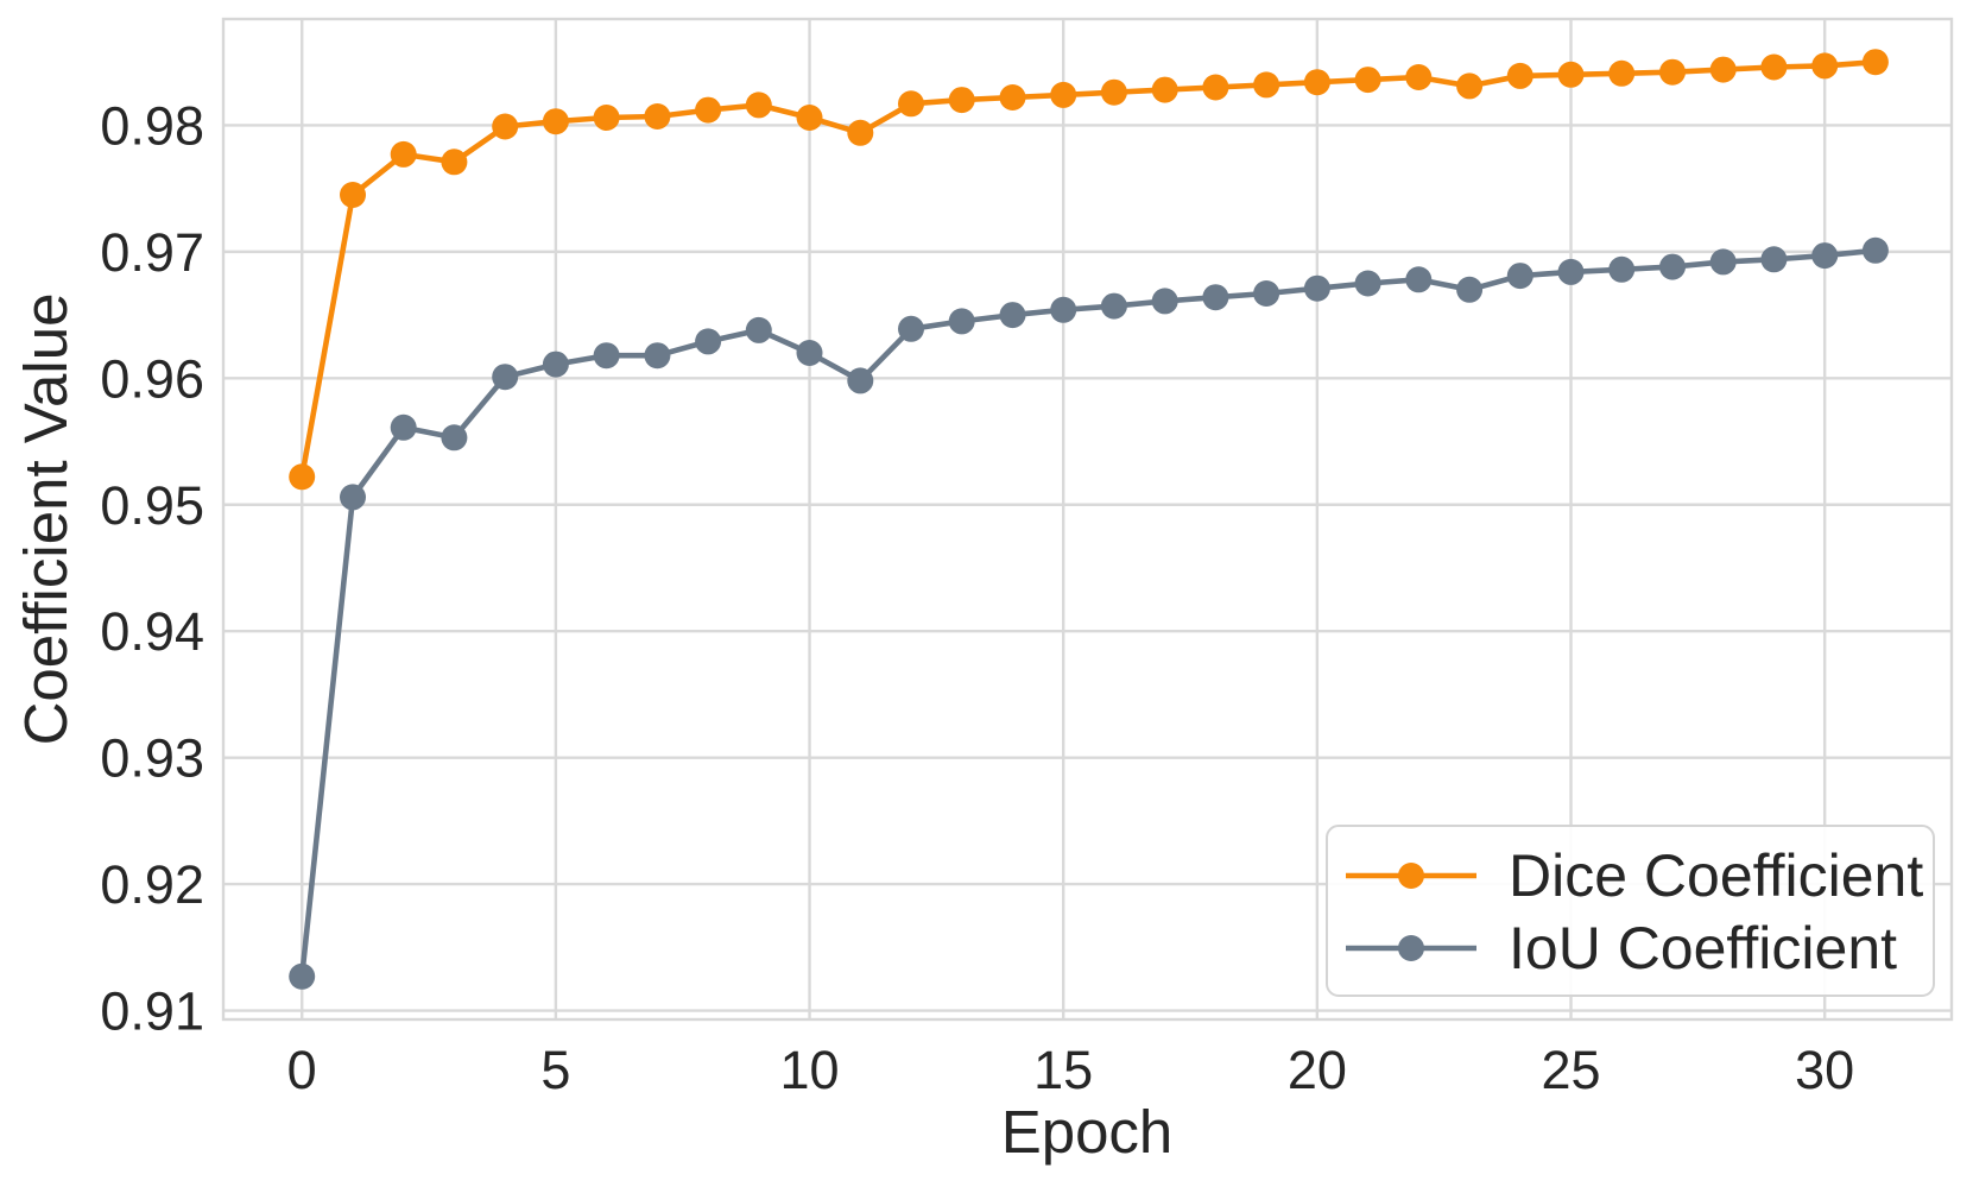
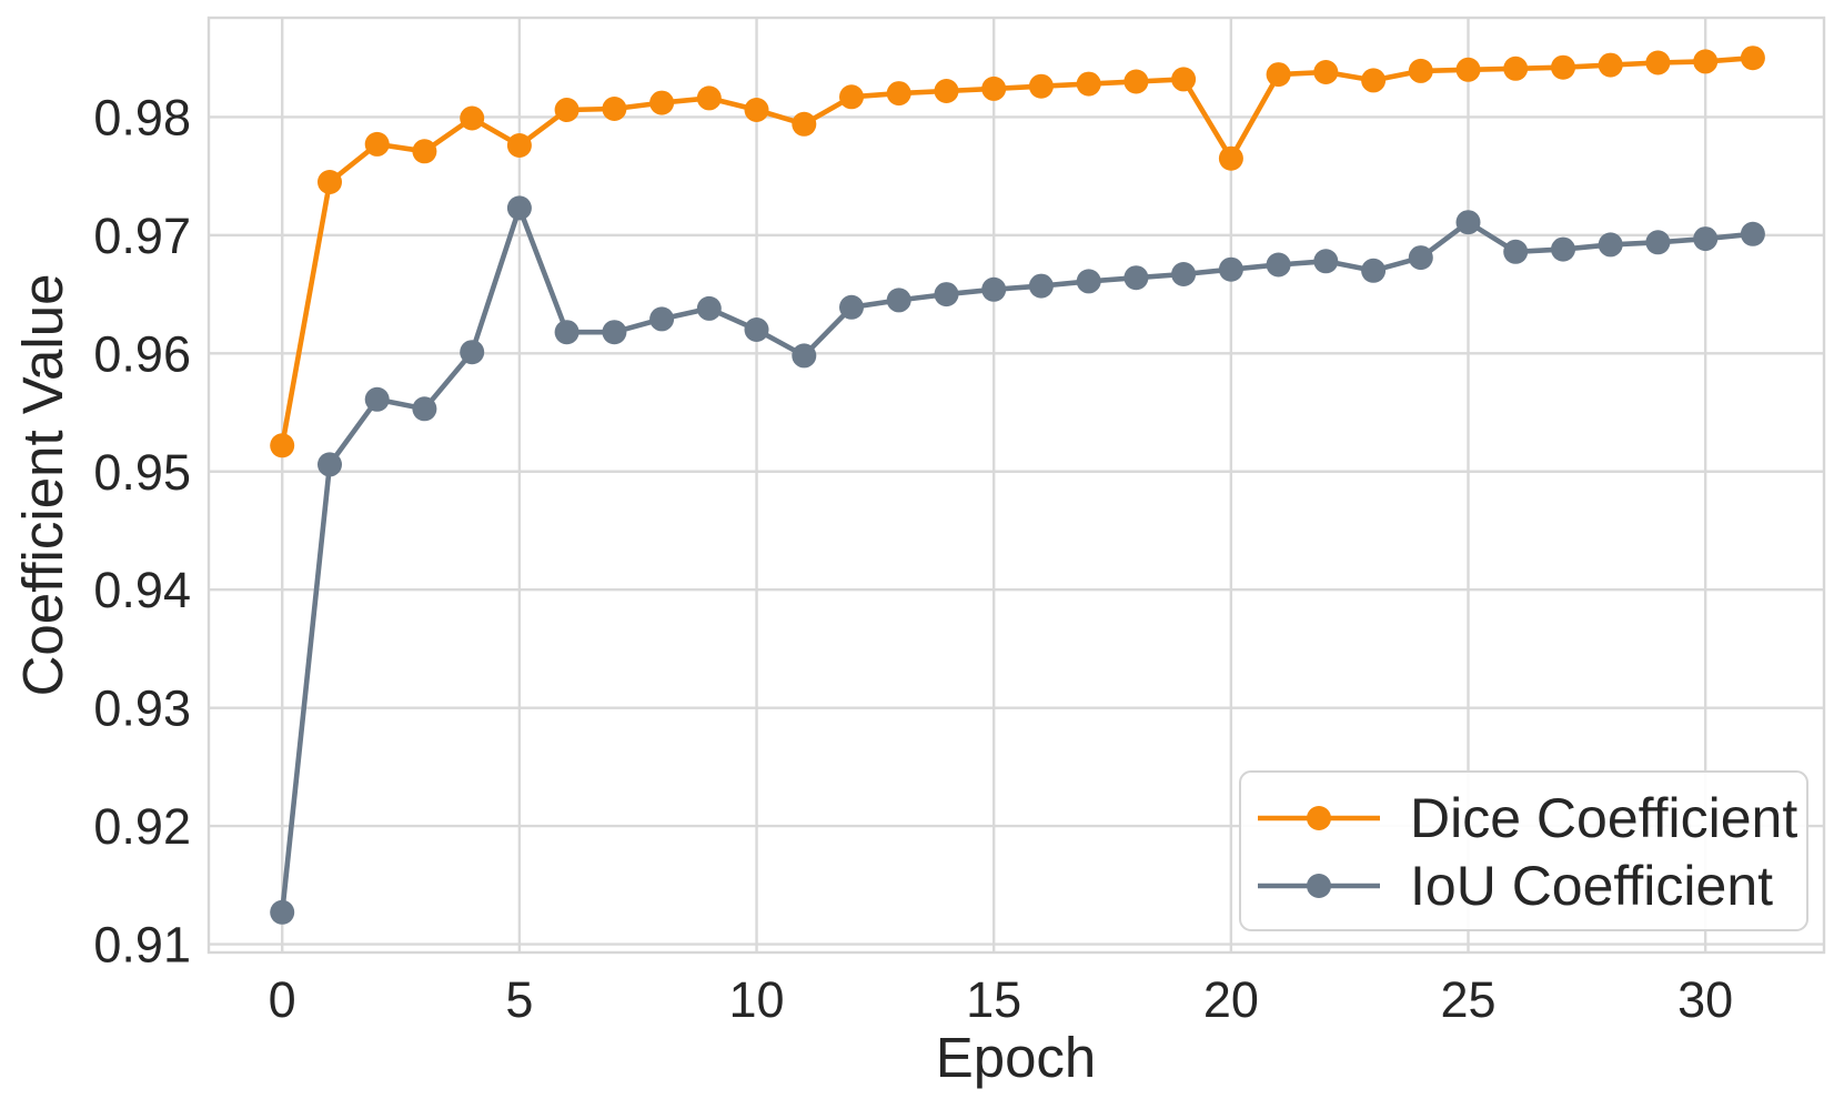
Dice Coefficient/5: 0.9803 -> 0.9776
IoU Coefficient/5: 0.9611 -> 0.9723
Dice Coefficient/20: 0.9834 -> 0.9765
IoU Coefficient/25: 0.9684 -> 0.9711
